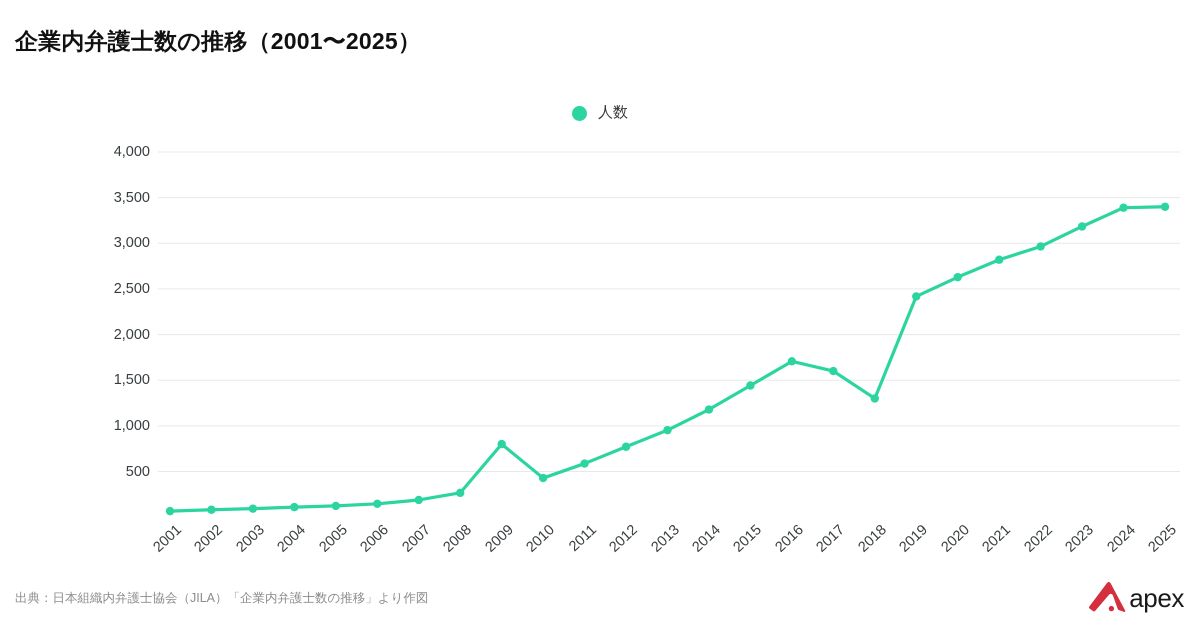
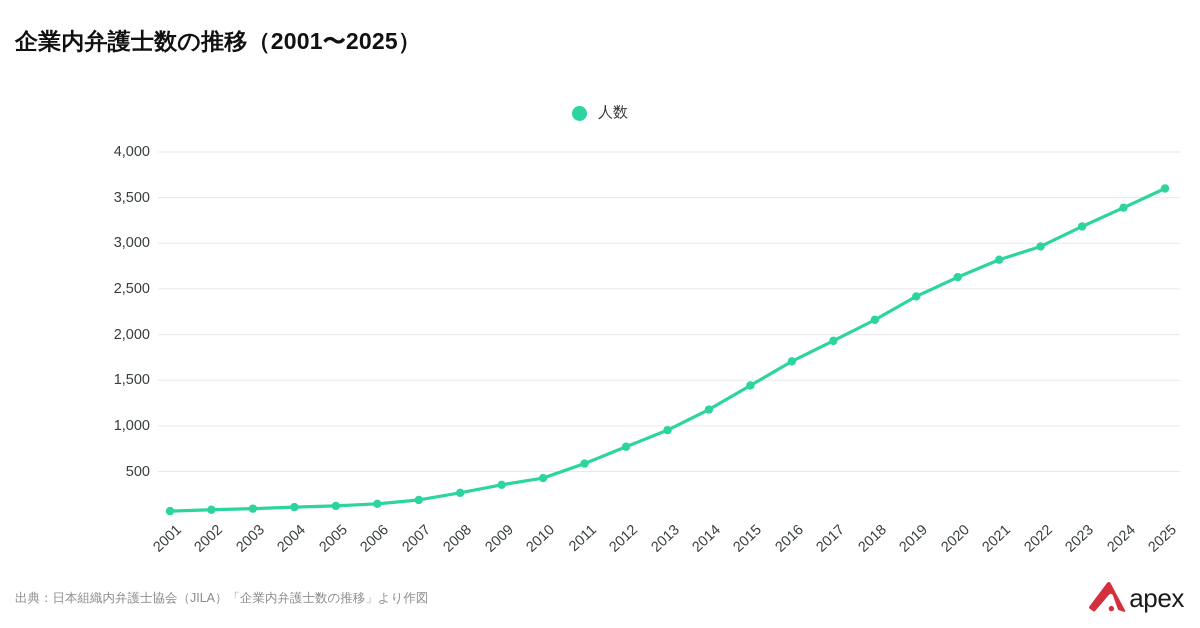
2009: 800 -> 400
2017: 1600 -> 1900
2018: 1300 -> 2200
2025: 3400 -> 3600
